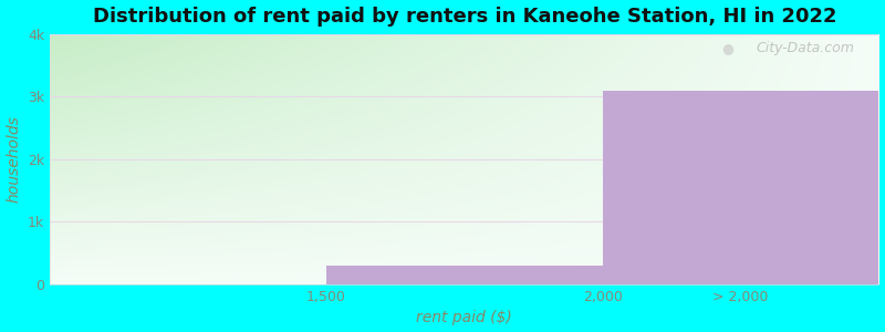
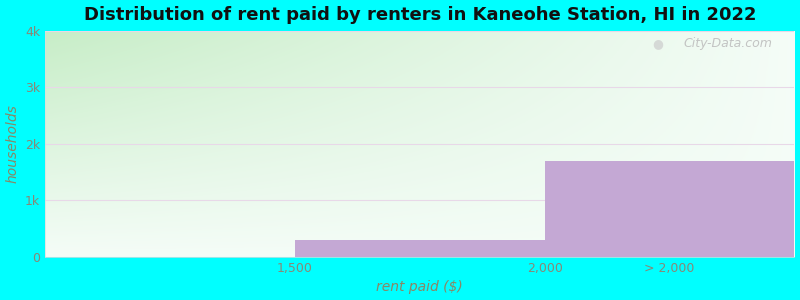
> 2,000: 3.1k -> 1.7k
